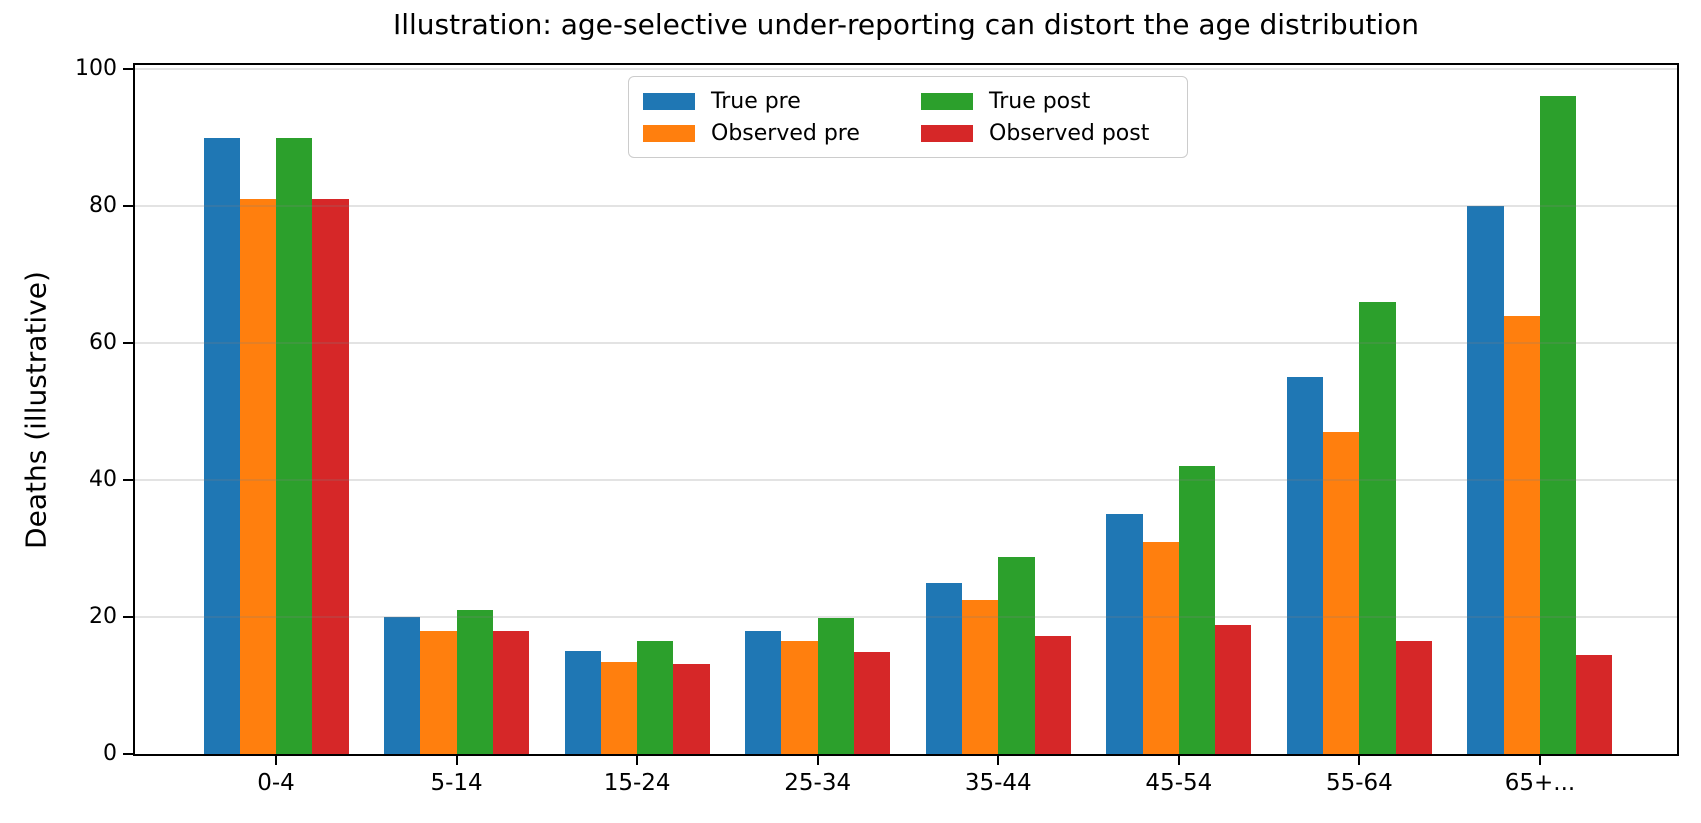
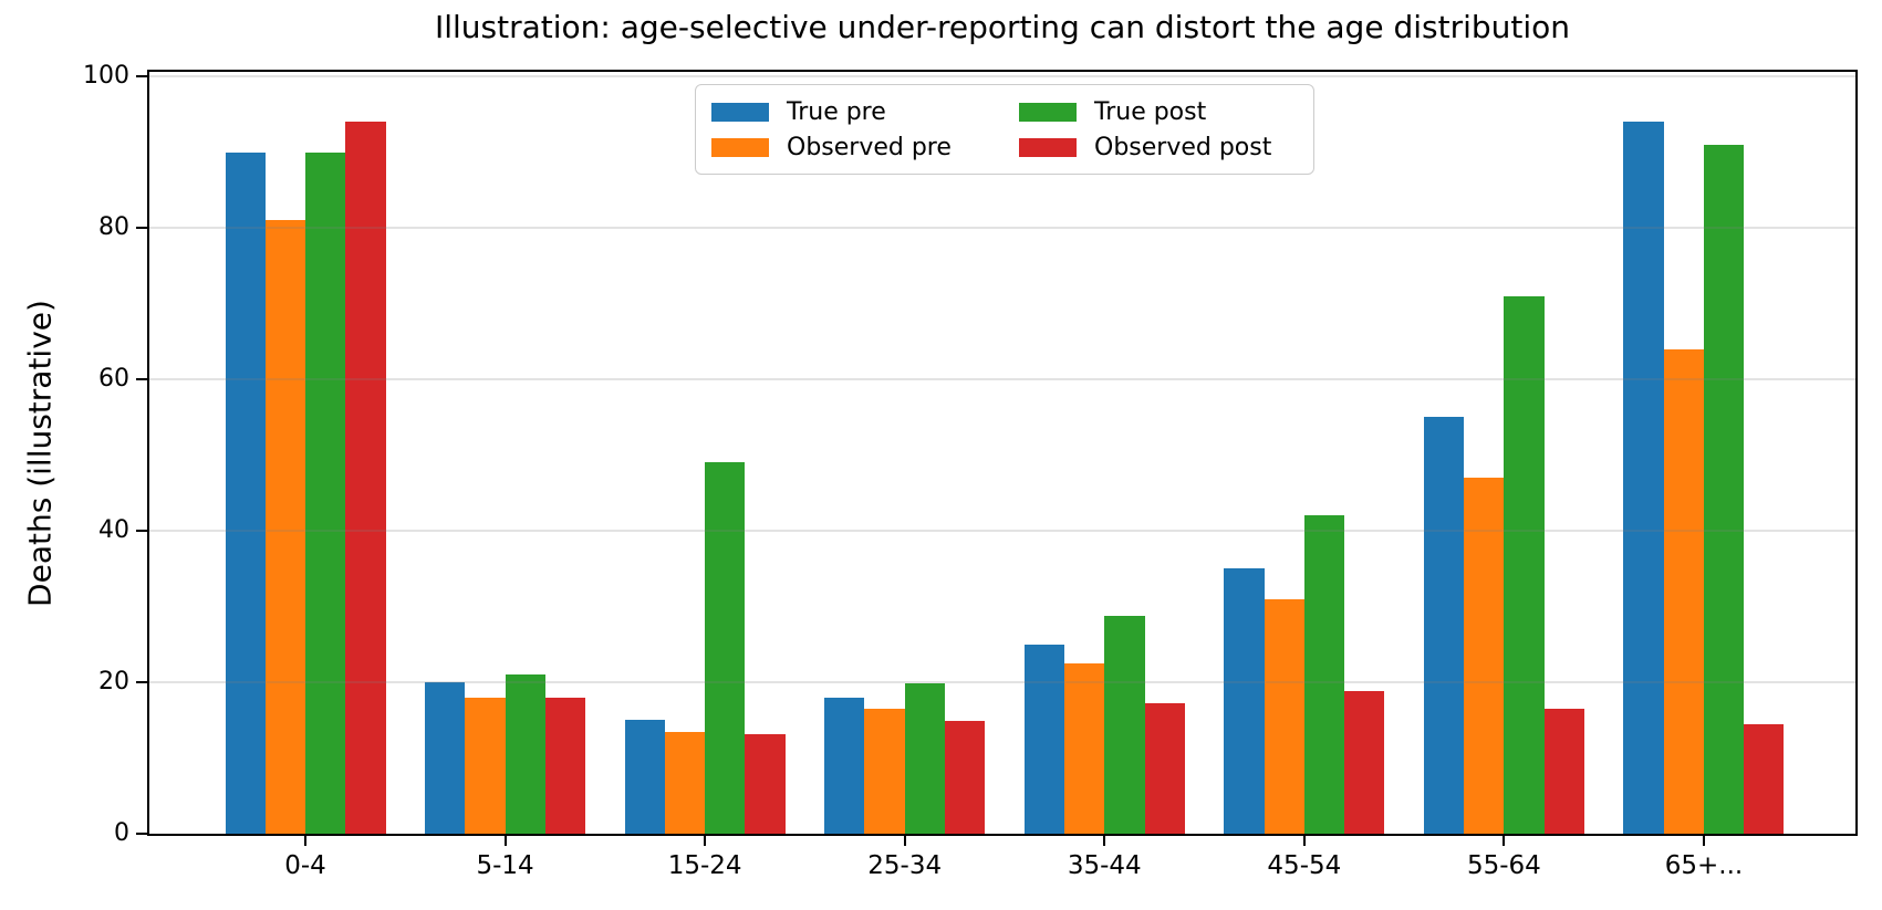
Observed post/0-4: 81 -> 94
True post/15-24: 16 -> 49
True post/55-64: 66 -> 71
True pre/65+...: 80 -> 94
True post/65+...: 96 -> 91
